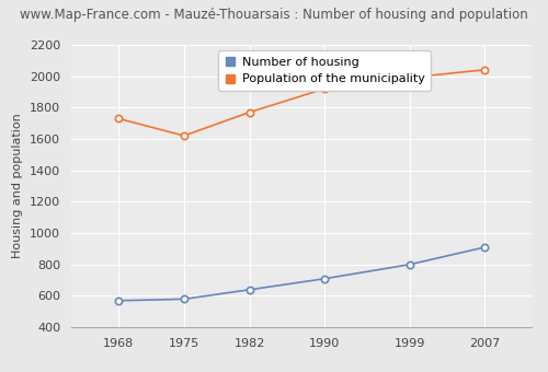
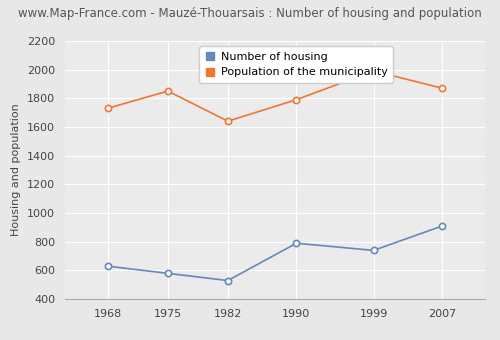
Number of housing/1968: 570 -> 630
Population of the municipality/1975: 1620 -> 1850
Number of housing/1982: 640 -> 530
Population of the municipality/1982: 1770 -> 1640
Number of housing/1990: 710 -> 790
Population of the municipality/1990: 1920 -> 1790
Number of housing/1999: 800 -> 740
Population of the municipality/2007: 2040 -> 1870
